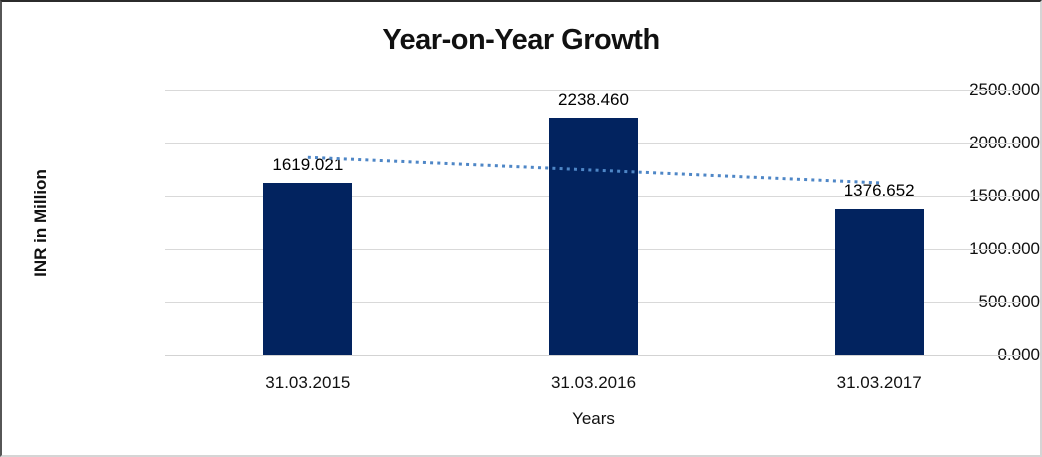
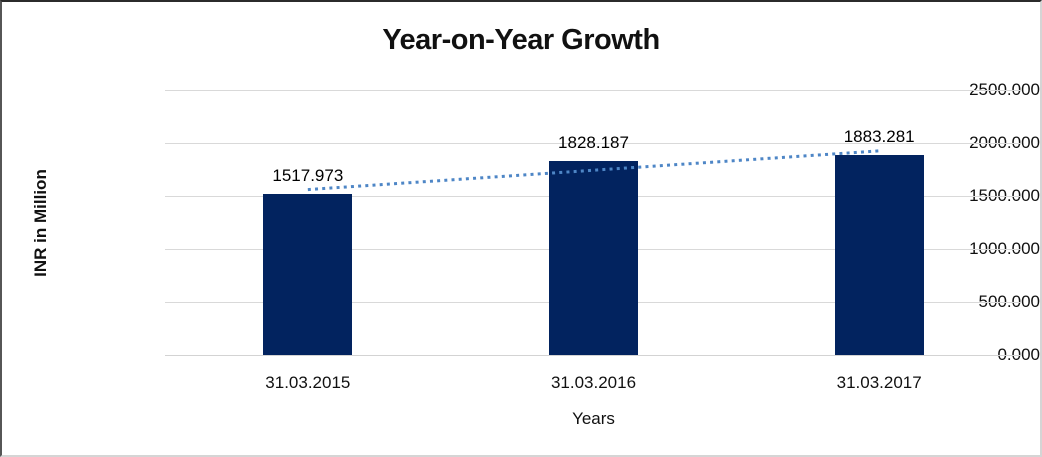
31.03.2015: 1619.021 -> 1517.973
31.03.2016: 2238.460 -> 1828.187
31.03.2017: 1376.652 -> 1883.281
